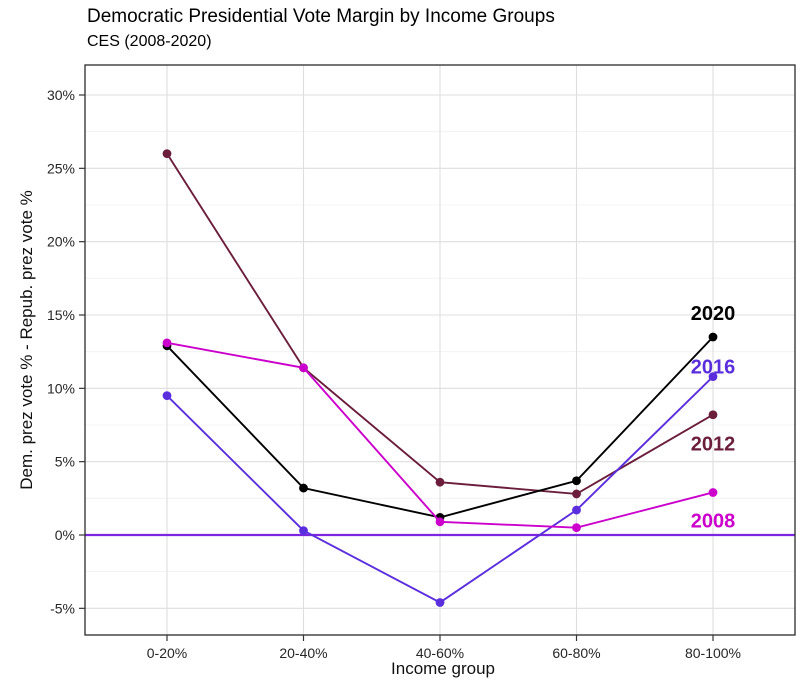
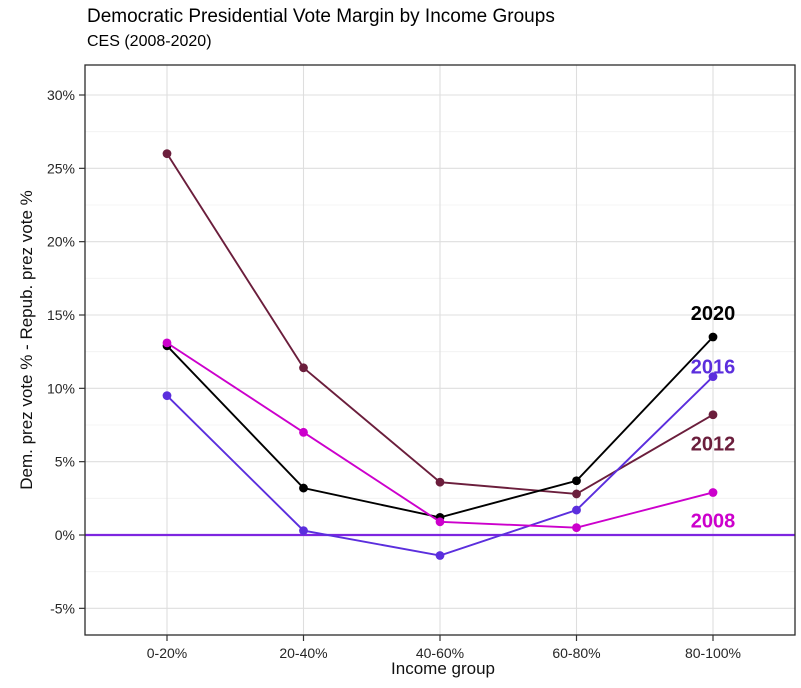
2008/20-40%: 11.4% -> 7.0%
2016/40-60%: -4.6% -> -1.4%
